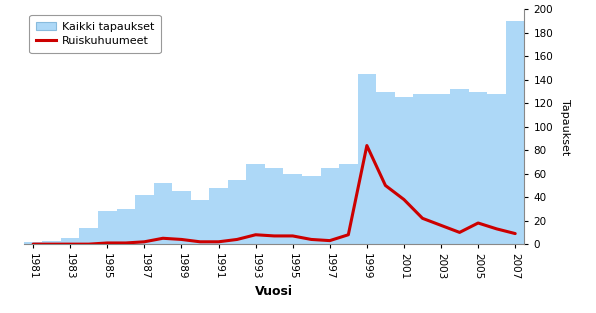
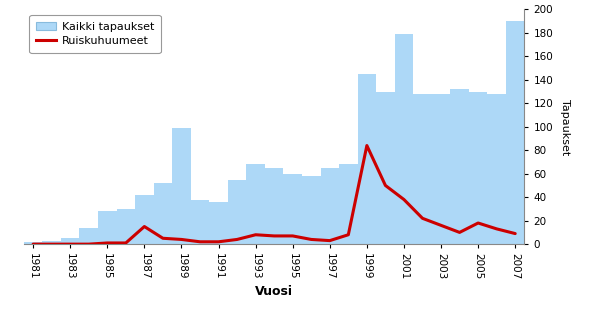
Ruiskuhuumeet/1987: 2 -> 15
Kaikki tapaukset/1989: 45 -> 99
Kaikki tapaukset/1991: 48 -> 36
Kaikki tapaukset/2001: 125 -> 179
